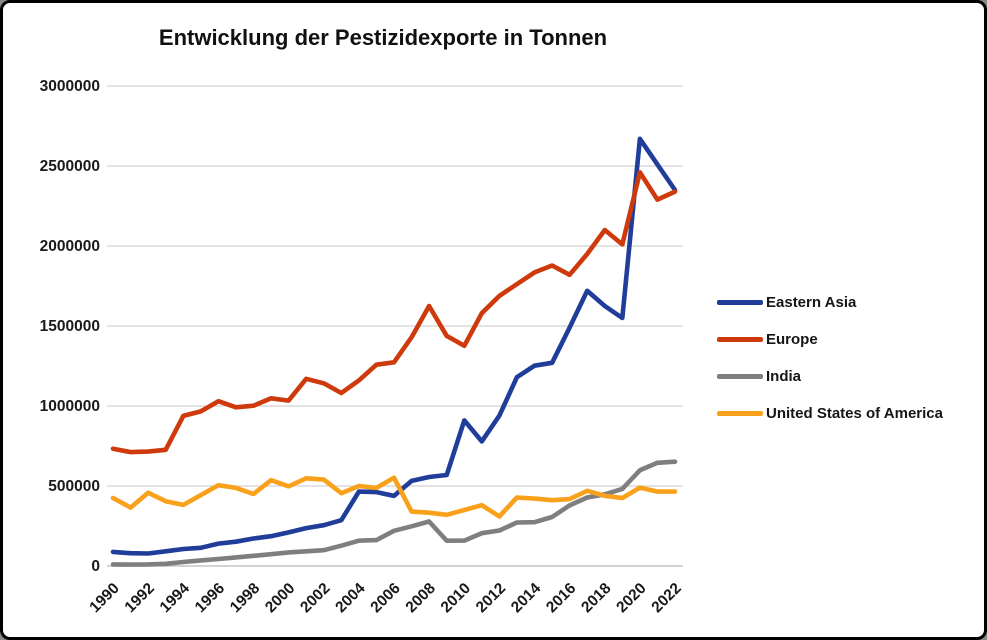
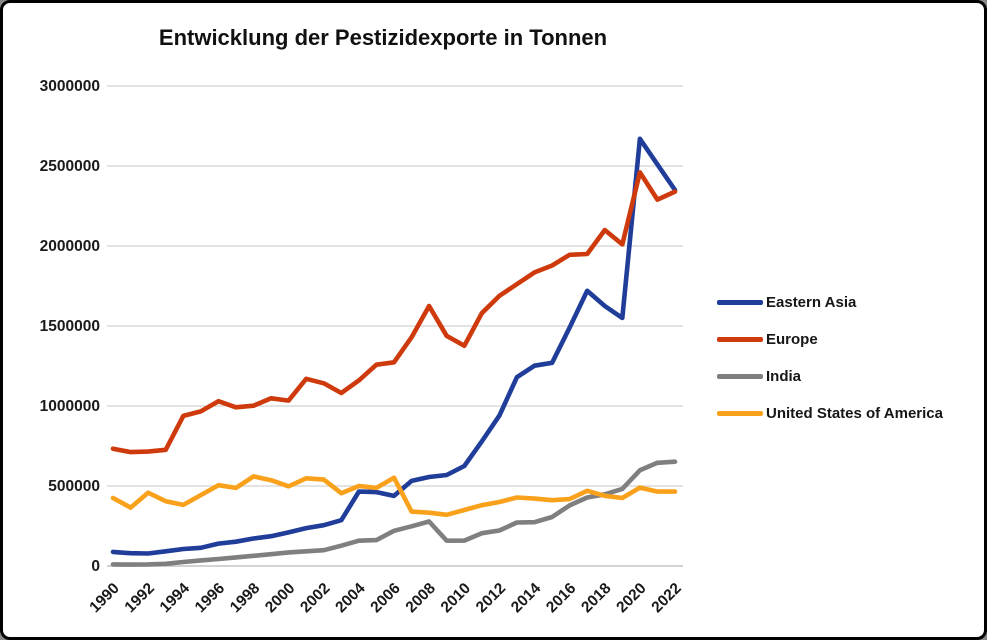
United States of America/1998: 450000 -> 560000
Eastern Asia/2010: 910000 -> 620000
United States of America/2012: 310000 -> 400000
Europe/2016: 1820000 -> 1940000
